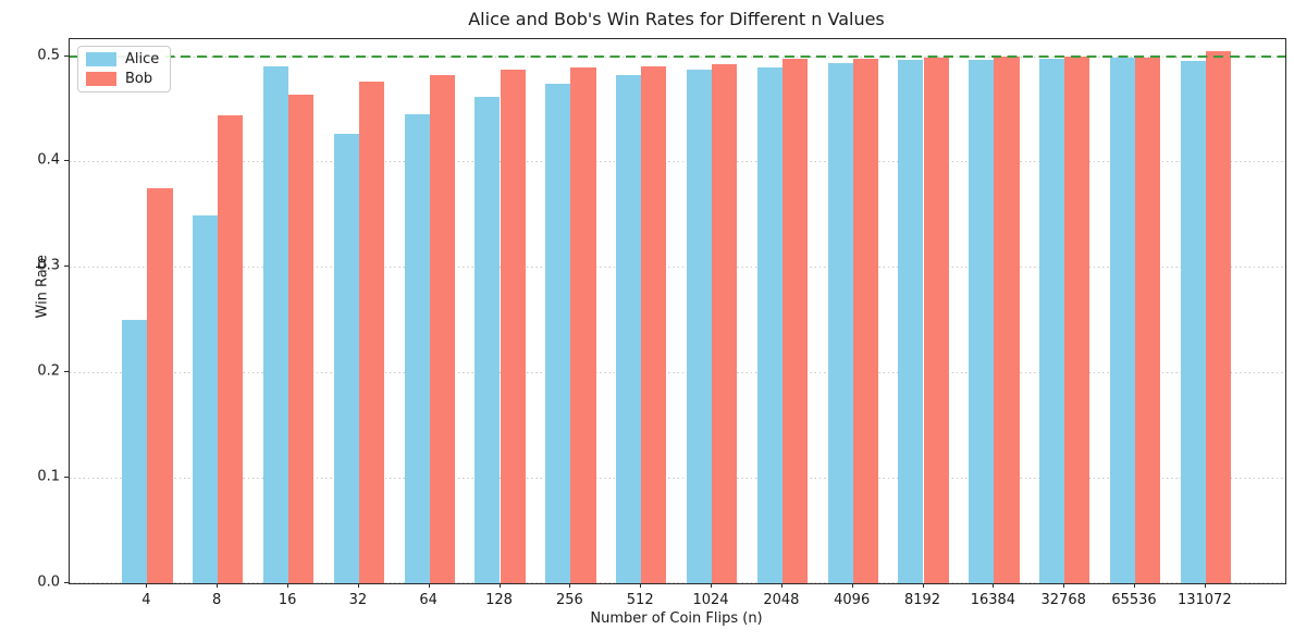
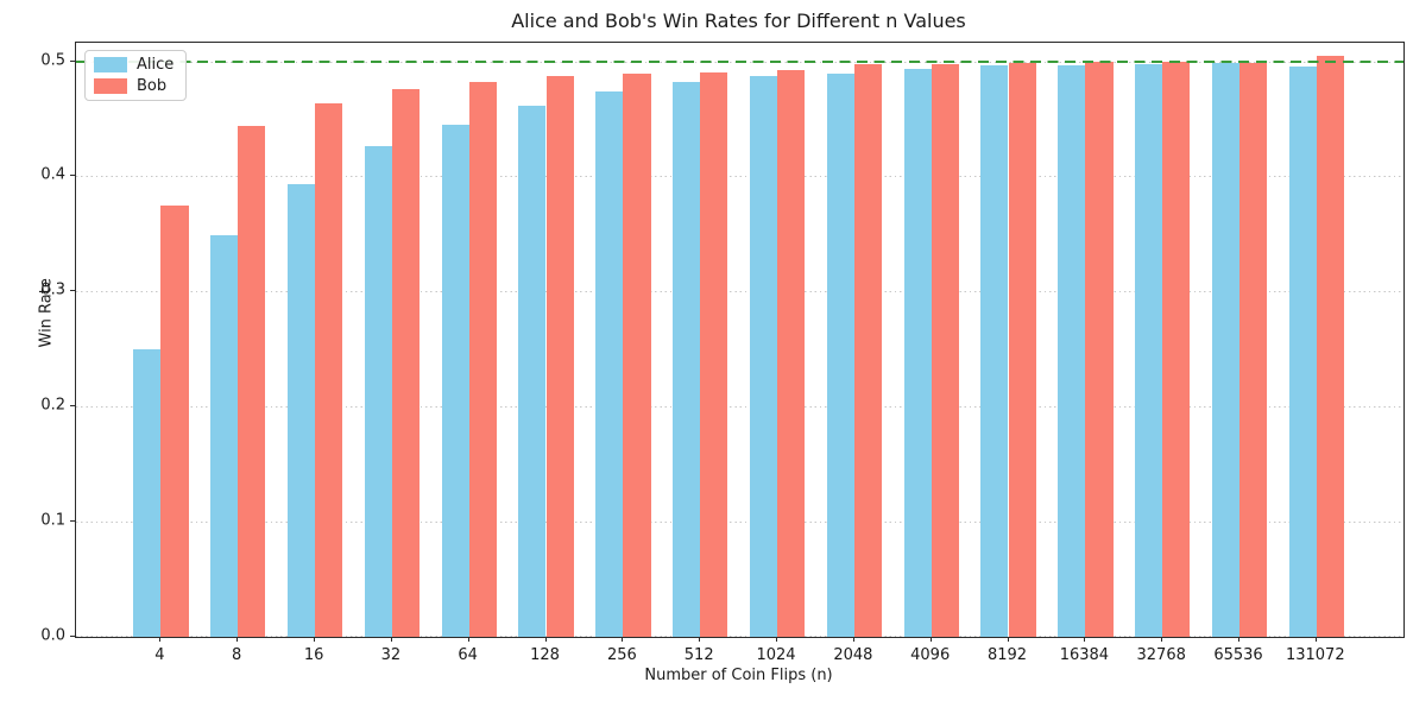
Alice/16: 0.49 -> 0.39
